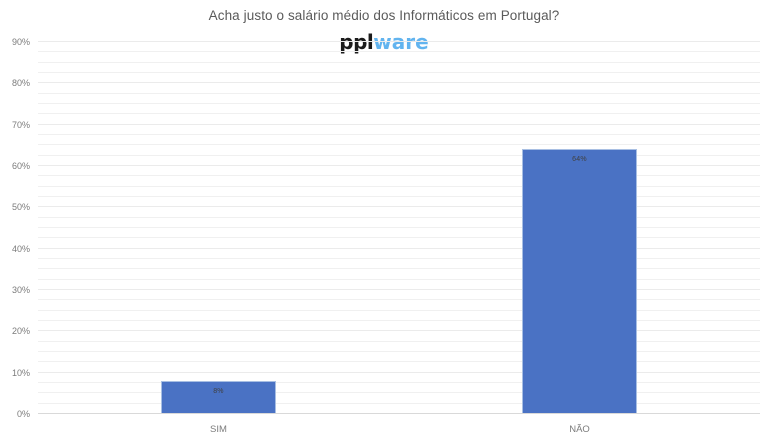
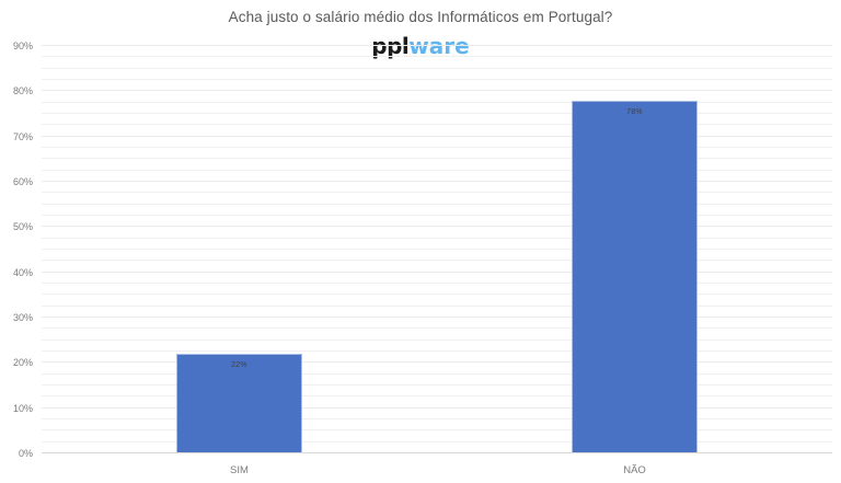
SIM: 8% -> 22%
NÃO: 64% -> 78%
